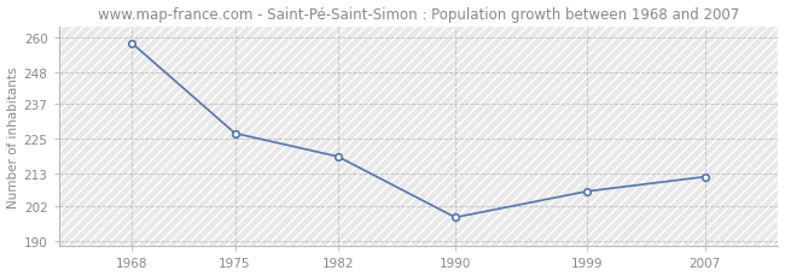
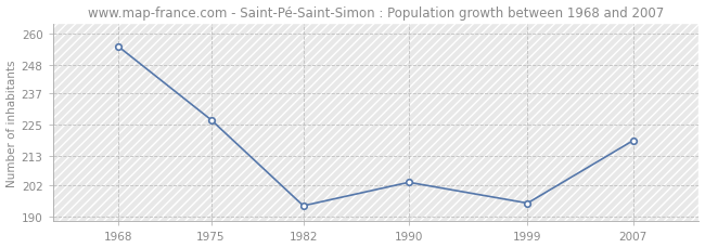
1968: 258 -> 255
1982: 219 -> 194
1990: 198 -> 203
1999: 207 -> 195
2007: 212 -> 219
